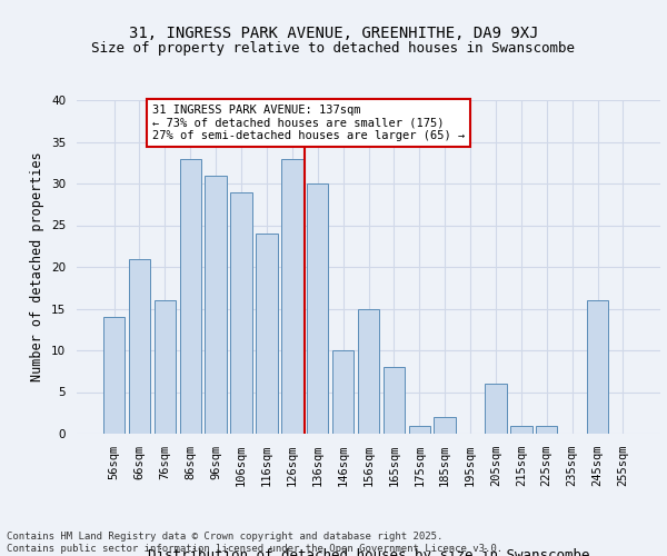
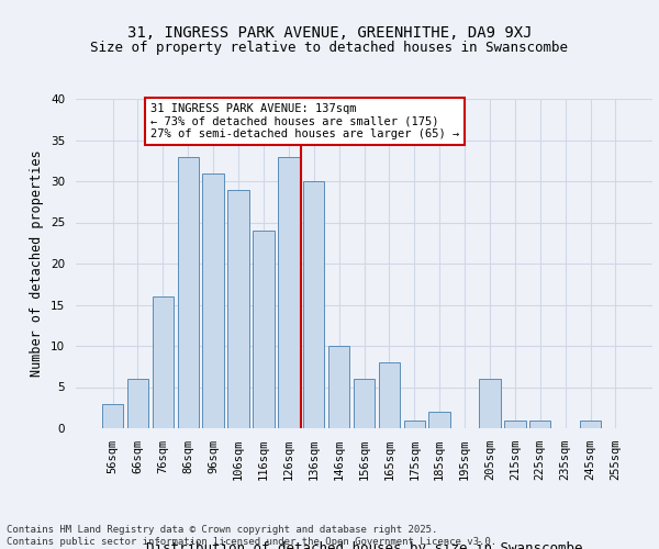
56sqm: 14 -> 3
66sqm: 21 -> 6
156sqm: 15 -> 6
245sqm: 16 -> 1
